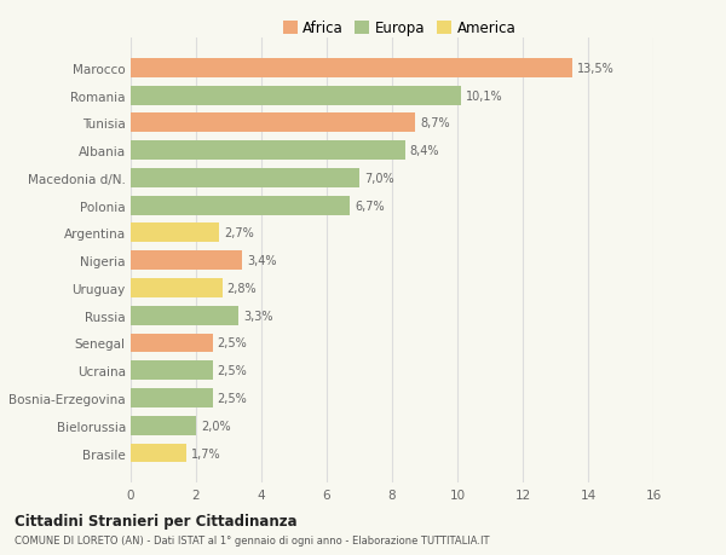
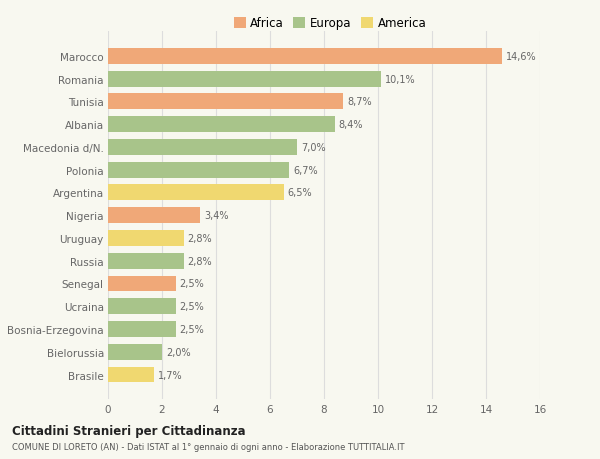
Marocco: 13,5% -> 14,6%
Argentina: 2,7% -> 6,5%
Russia: 3,3% -> 2,8%
